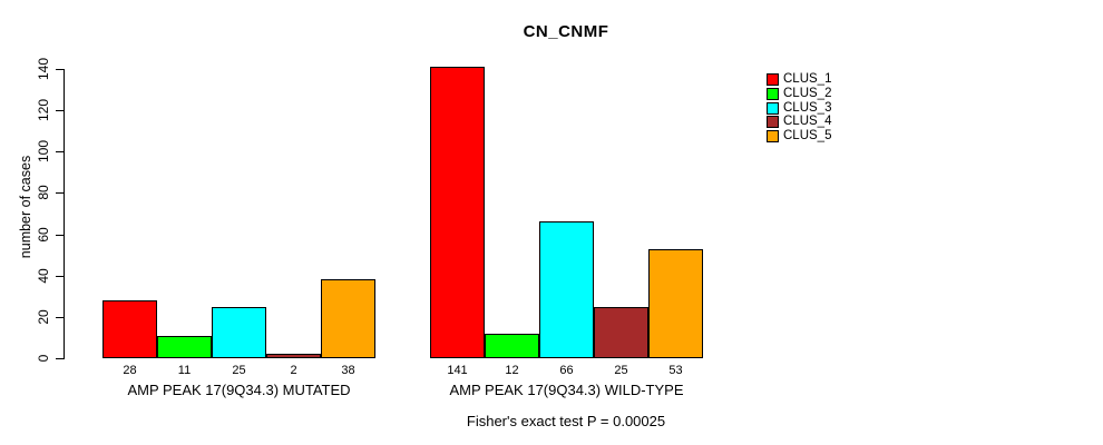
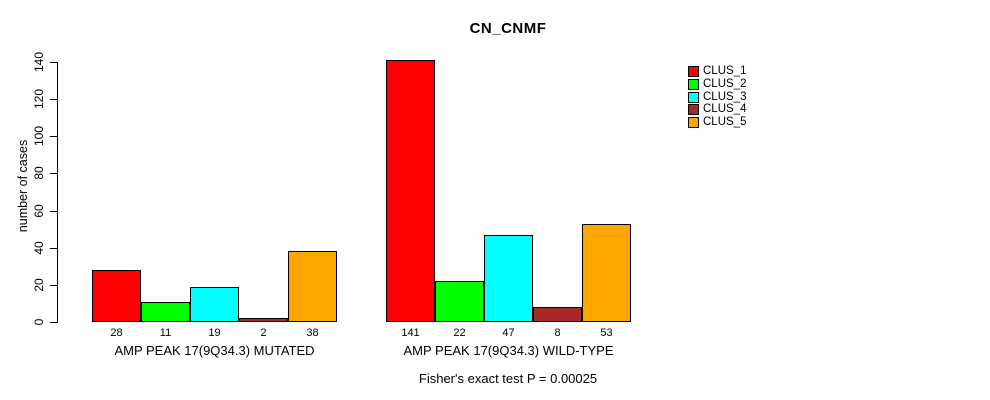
CLUS_3/AMP PEAK 17(9Q34.3) MUTATED: 25 -> 19
CLUS_2/AMP PEAK 17(9Q34.3) WILD-TYPE: 12 -> 22
CLUS_3/AMP PEAK 17(9Q34.3) WILD-TYPE: 66 -> 47
CLUS_4/AMP PEAK 17(9Q34.3) WILD-TYPE: 25 -> 8
